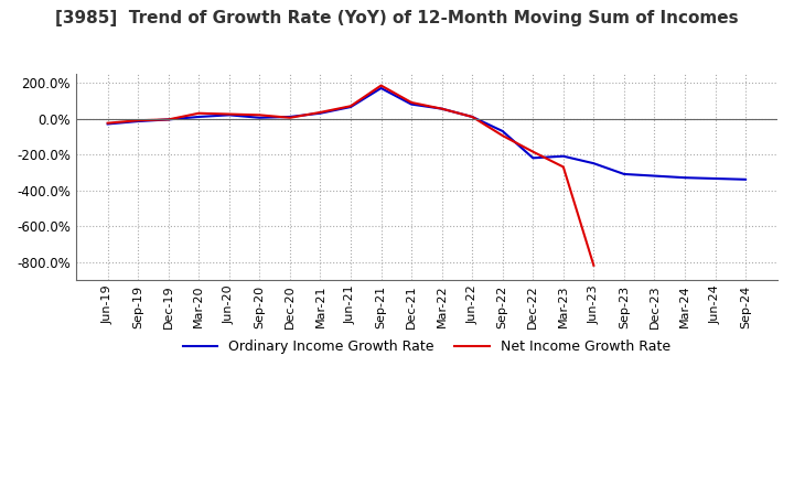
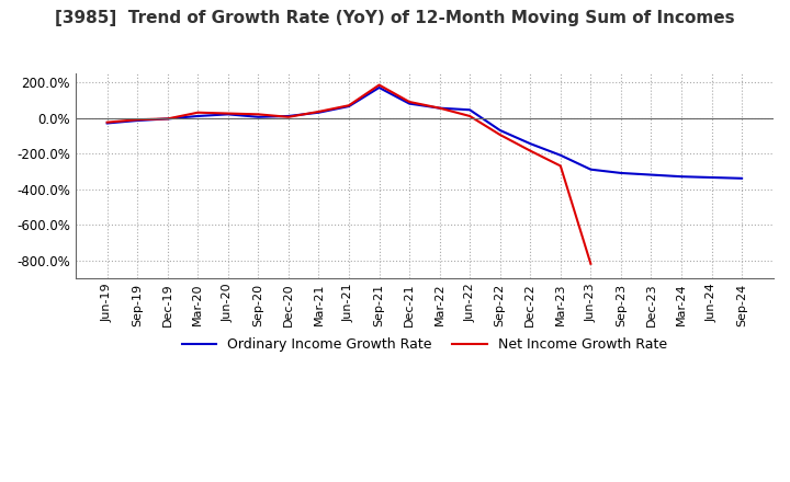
Ordinary Income Growth Rate/Jun-22: 10% -> 40%
Ordinary Income Growth Rate/Dec-22: -220% -> -140%
Ordinary Income Growth Rate/Jun-23: -250% -> -290%
